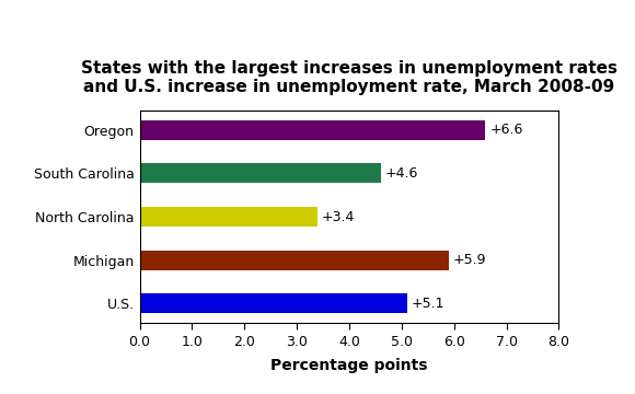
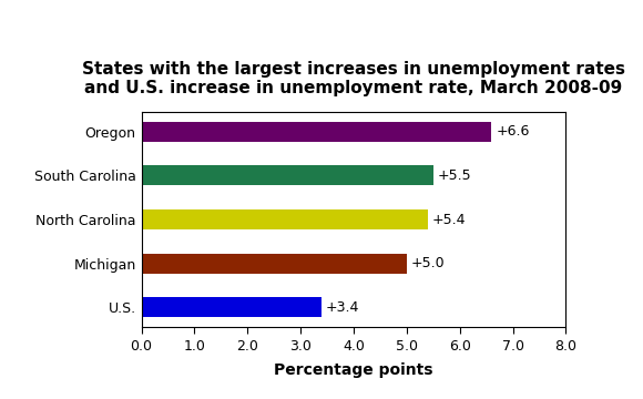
South Carolina: +4.6 -> +5.5
North Carolina: +3.4 -> +5.4
Michigan: +5.9 -> +5.0
U.S.: +5.1 -> +3.4
